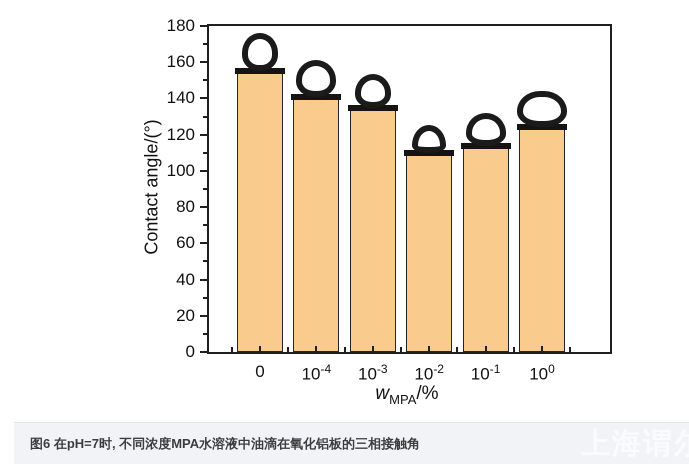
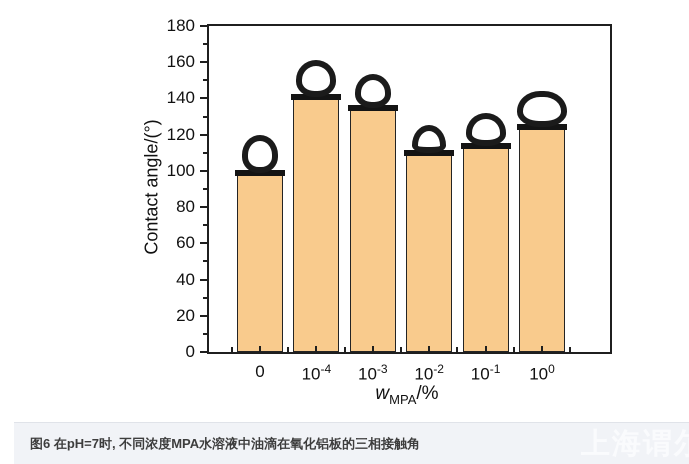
0: 155 -> 99
